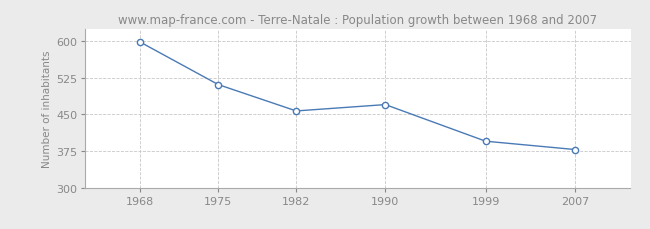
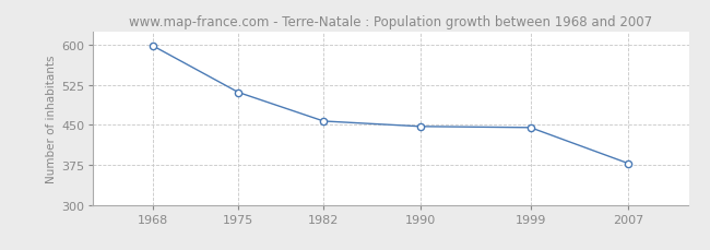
1990: 470 -> 447
1999: 395 -> 445
